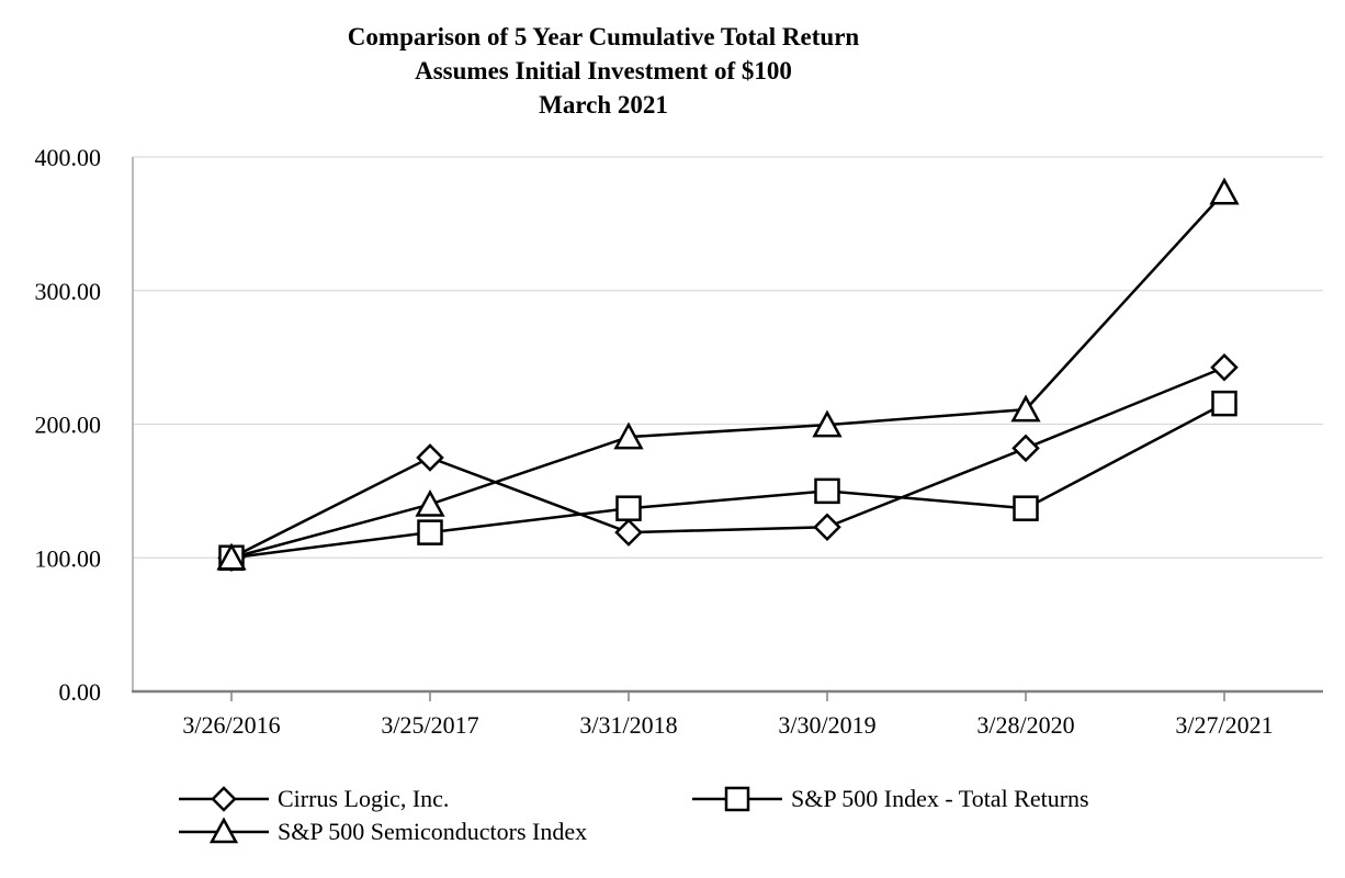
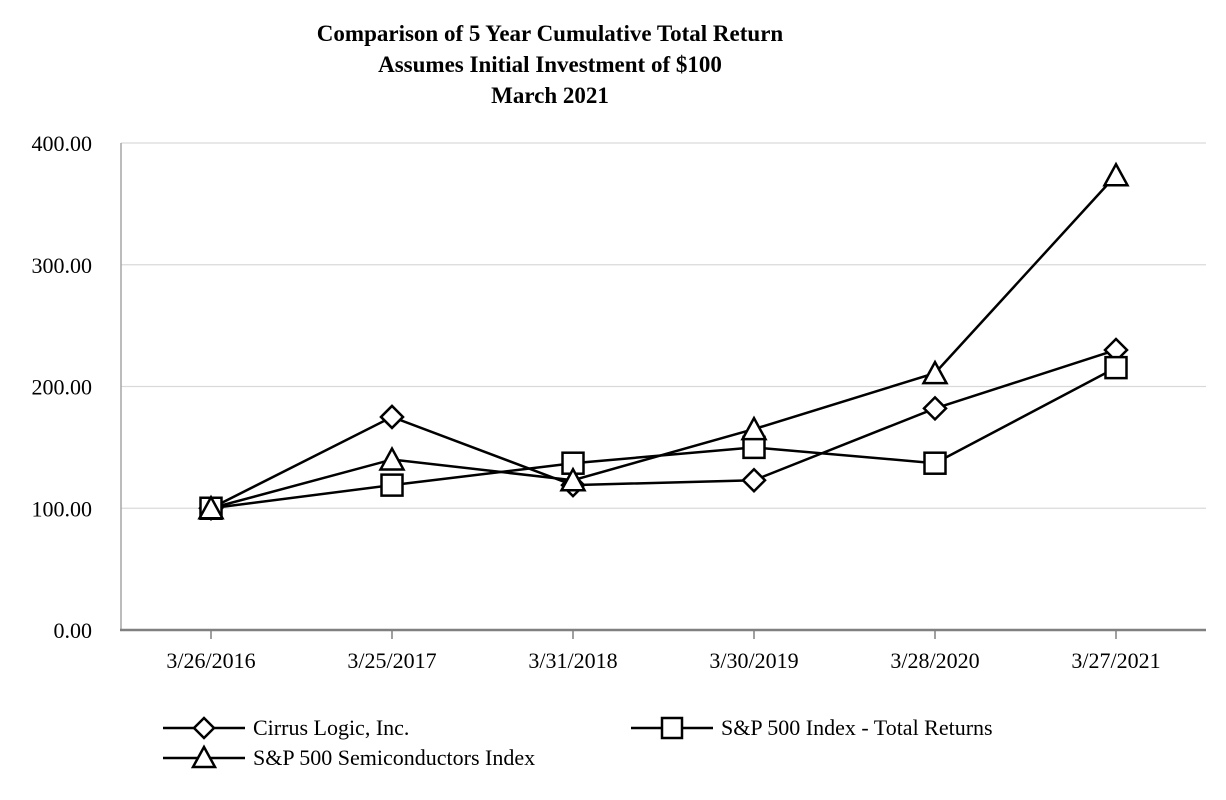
S&P 500 Semiconductors Index/3/31/2018: 190 -> 123
S&P 500 Semiconductors Index/3/30/2019: 200 -> 165
Cirrus Logic, Inc./3/27/2021: 242 -> 230
